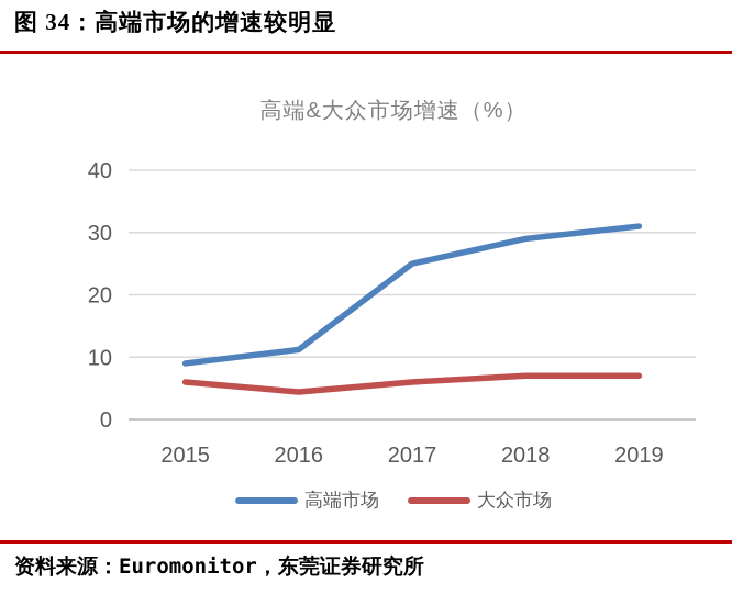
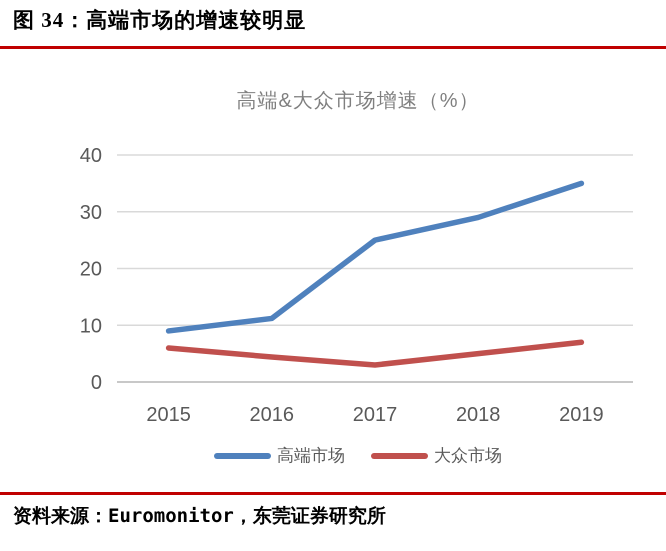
大众市场/2017: 6 -> 3
大众市场/2018: 7 -> 5
高端市场/2019: 31 -> 35
